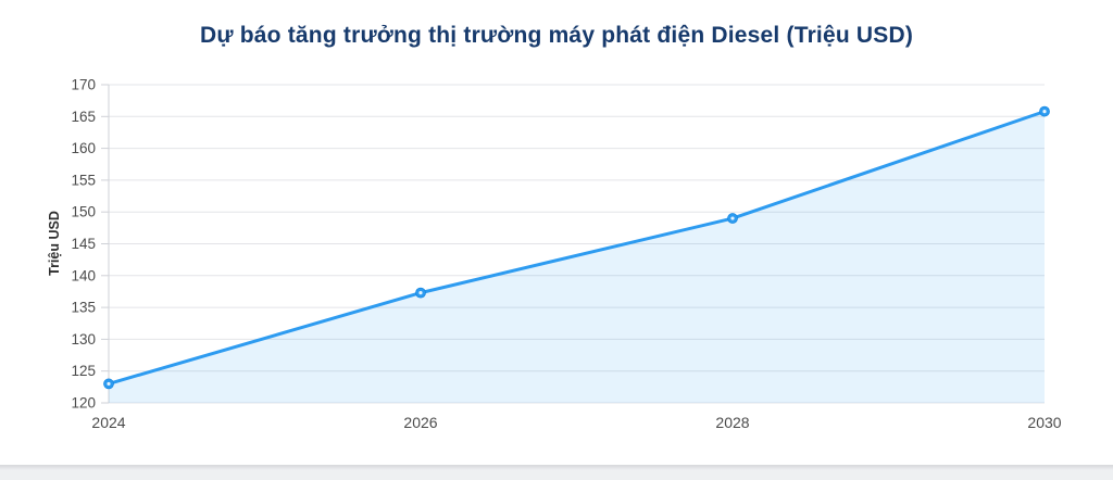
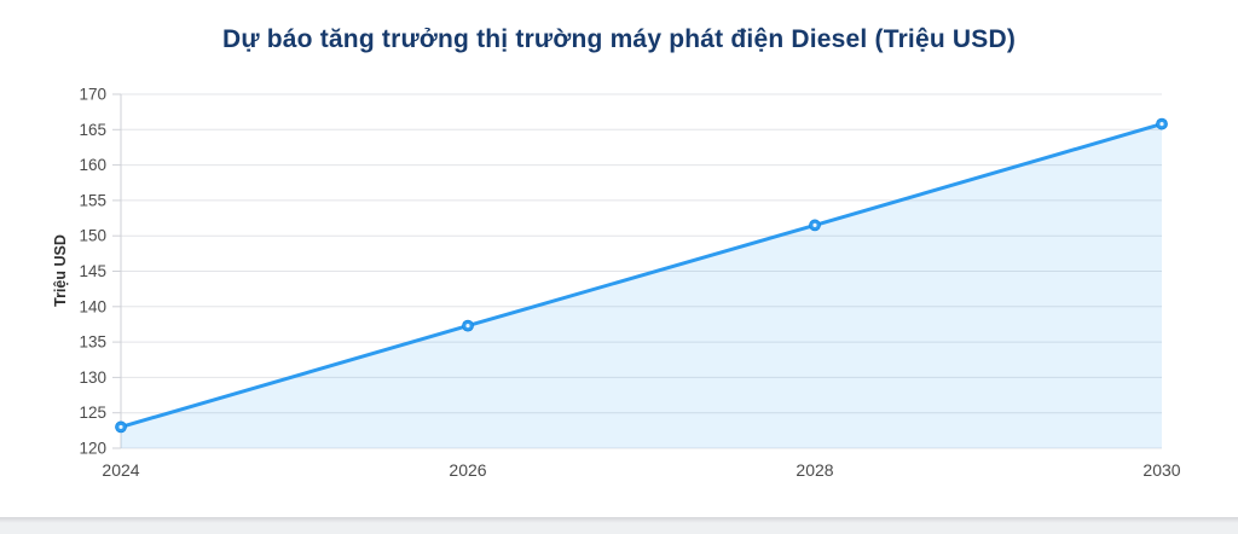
2028: 149 -> 152
